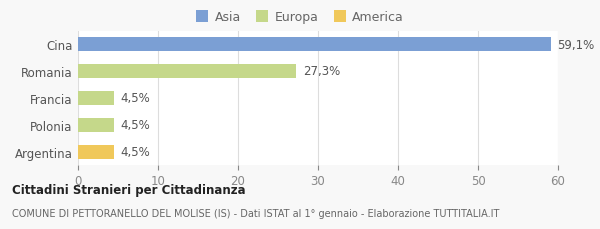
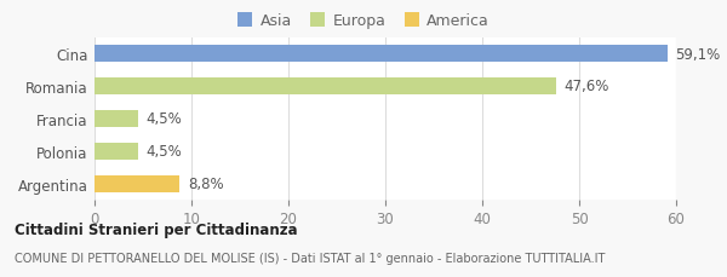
Romania: 27,3% -> 47,6%
Argentina: 4,5% -> 8,8%
